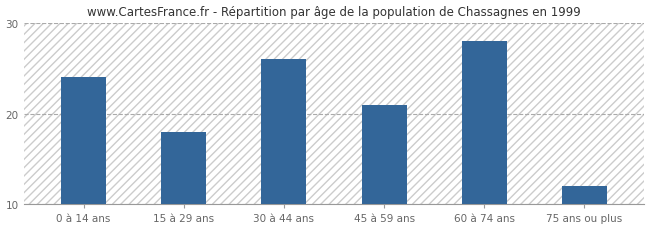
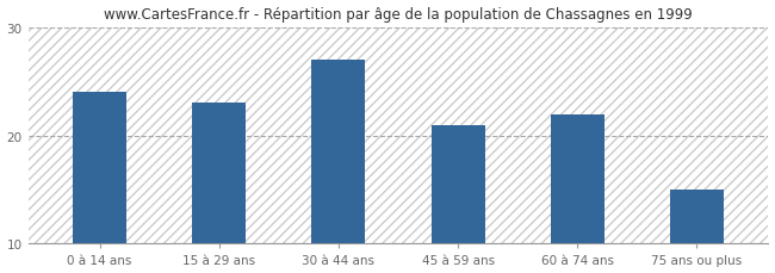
15 à 29 ans: 18 -> 23
30 à 44 ans: 26 -> 27
60 à 74 ans: 28 -> 22
75 ans ou plus: 12 -> 15
